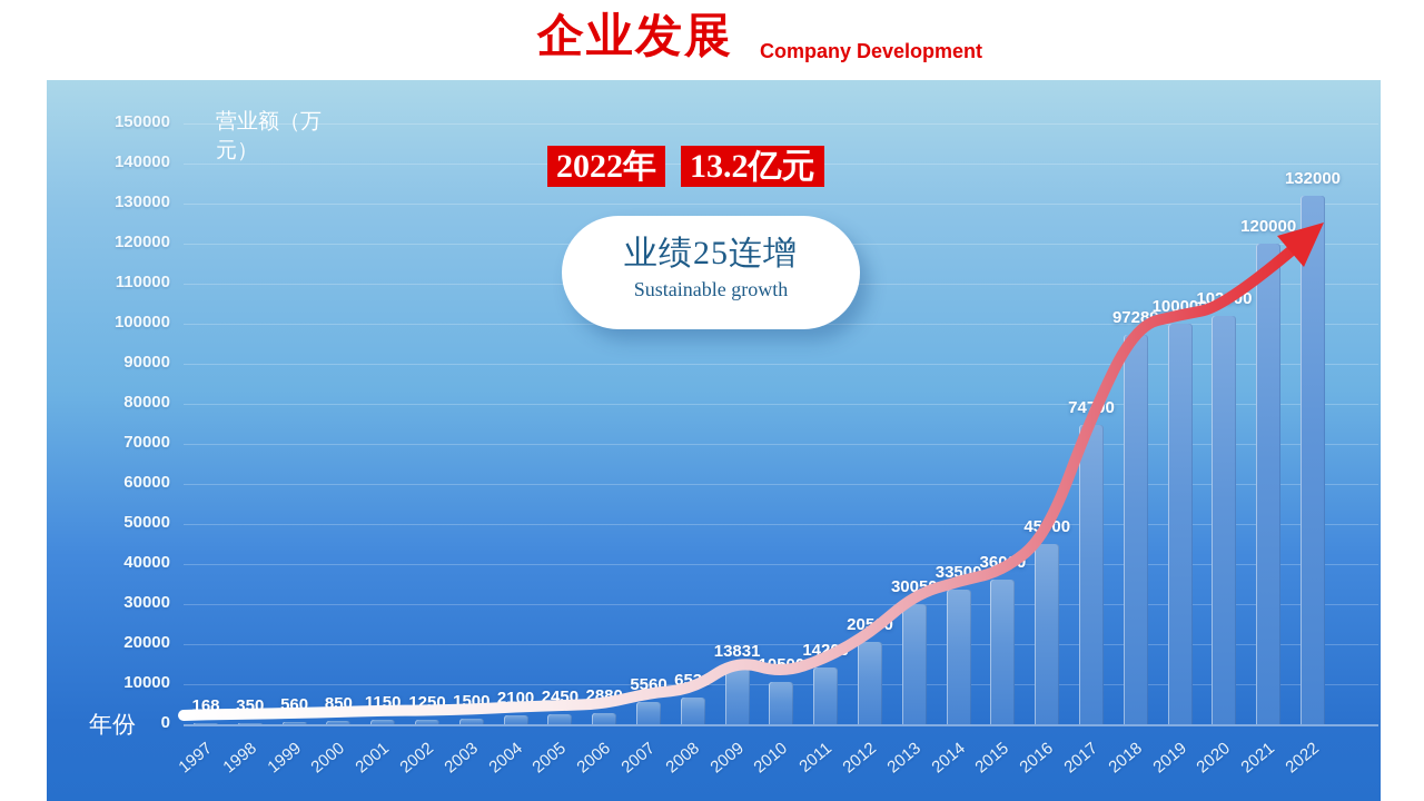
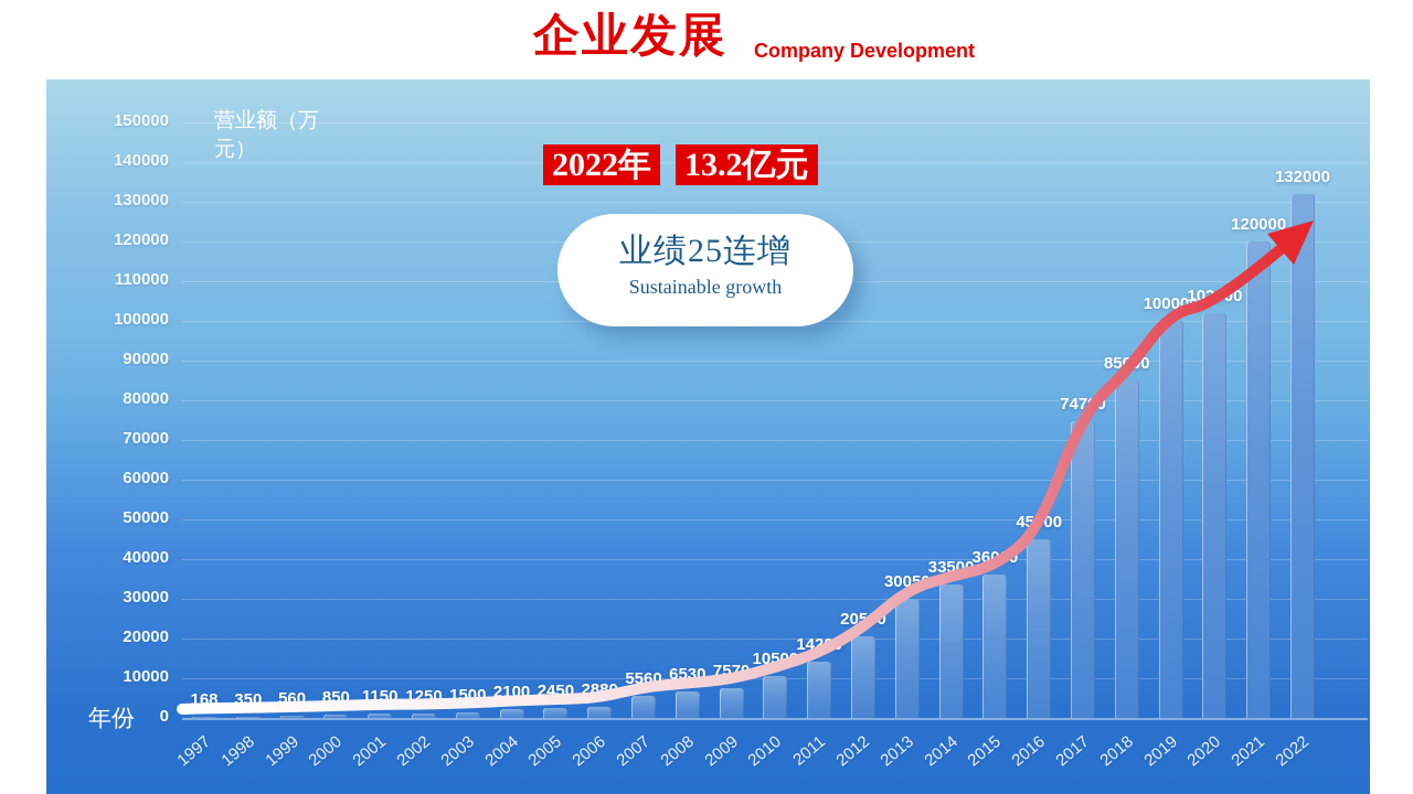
2009: 13831 -> 7570
2018: 97289 -> 85000
